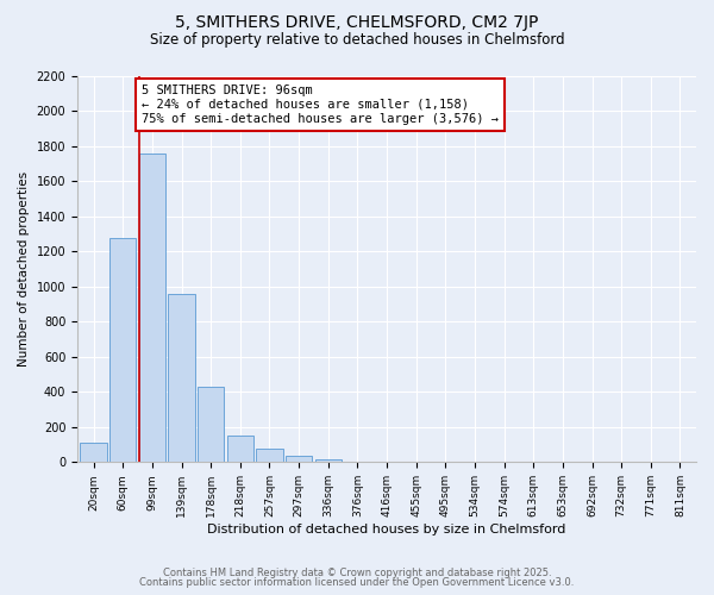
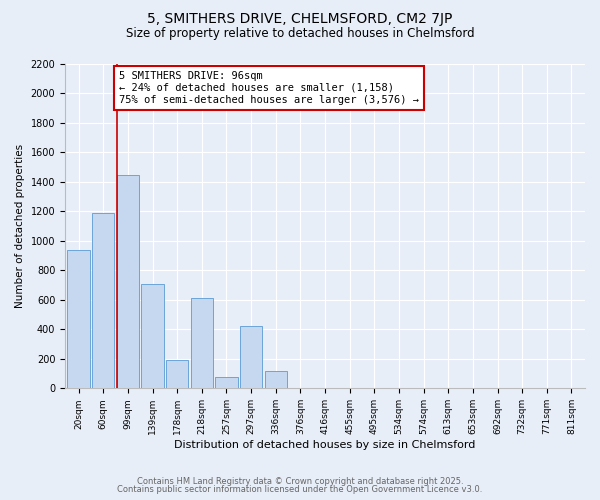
20sqm: 110 -> 940
60sqm: 1280 -> 1190
99sqm: 1760 -> 1450
139sqm: 960 -> 710
178sqm: 430 -> 190
218sqm: 150 -> 610
297sqm: 40 -> 420
336sqm: 20 -> 120
